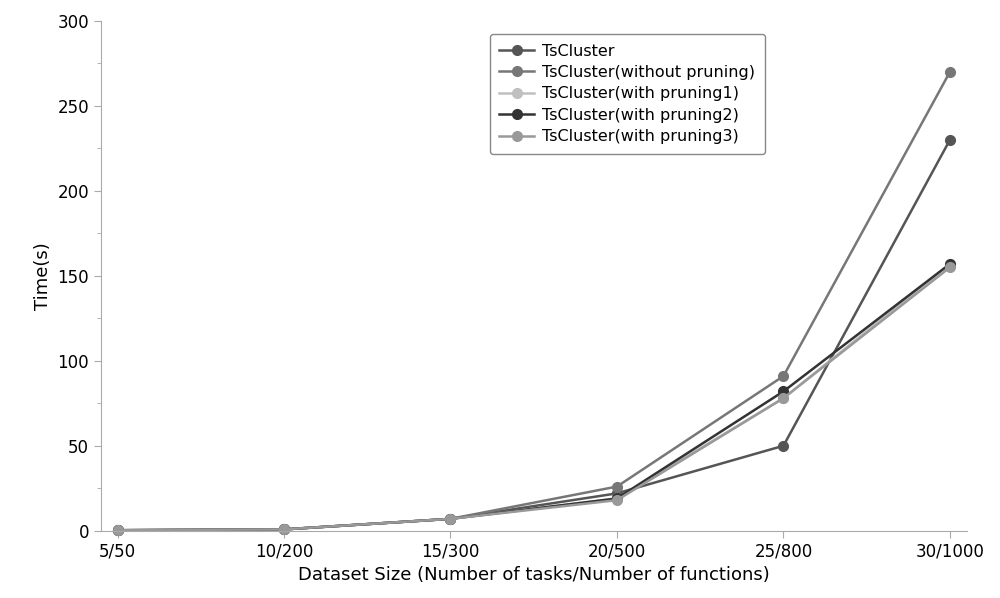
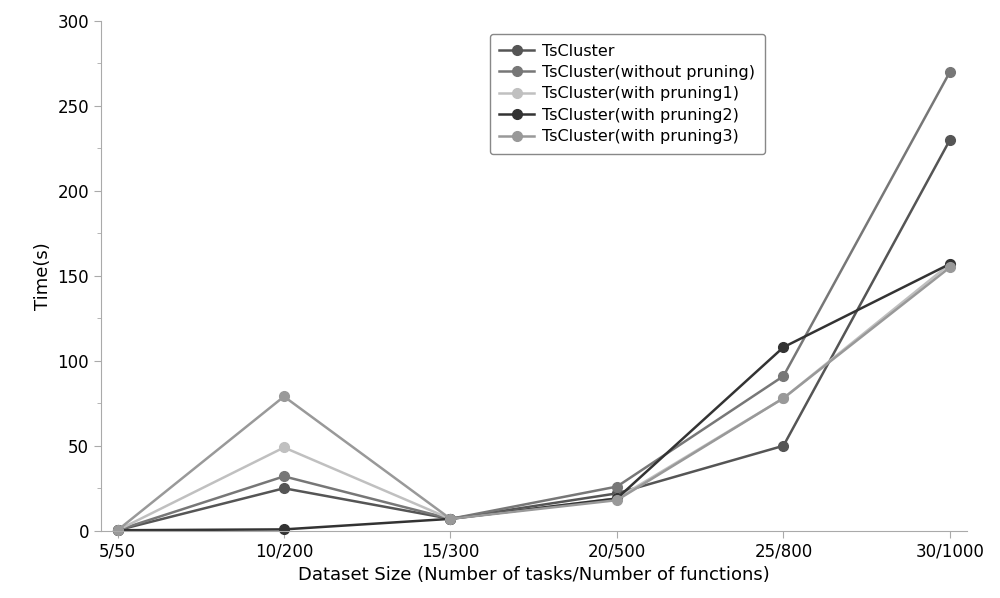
TsCluster/10/200: 1 -> 25
TsCluster(without pruning)/10/200: 1 -> 32
TsCluster(with pruning1)/10/200: 1 -> 49
TsCluster(with pruning3)/10/200: 1 -> 79
TsCluster(with pruning2)/25/800: 82 -> 108
